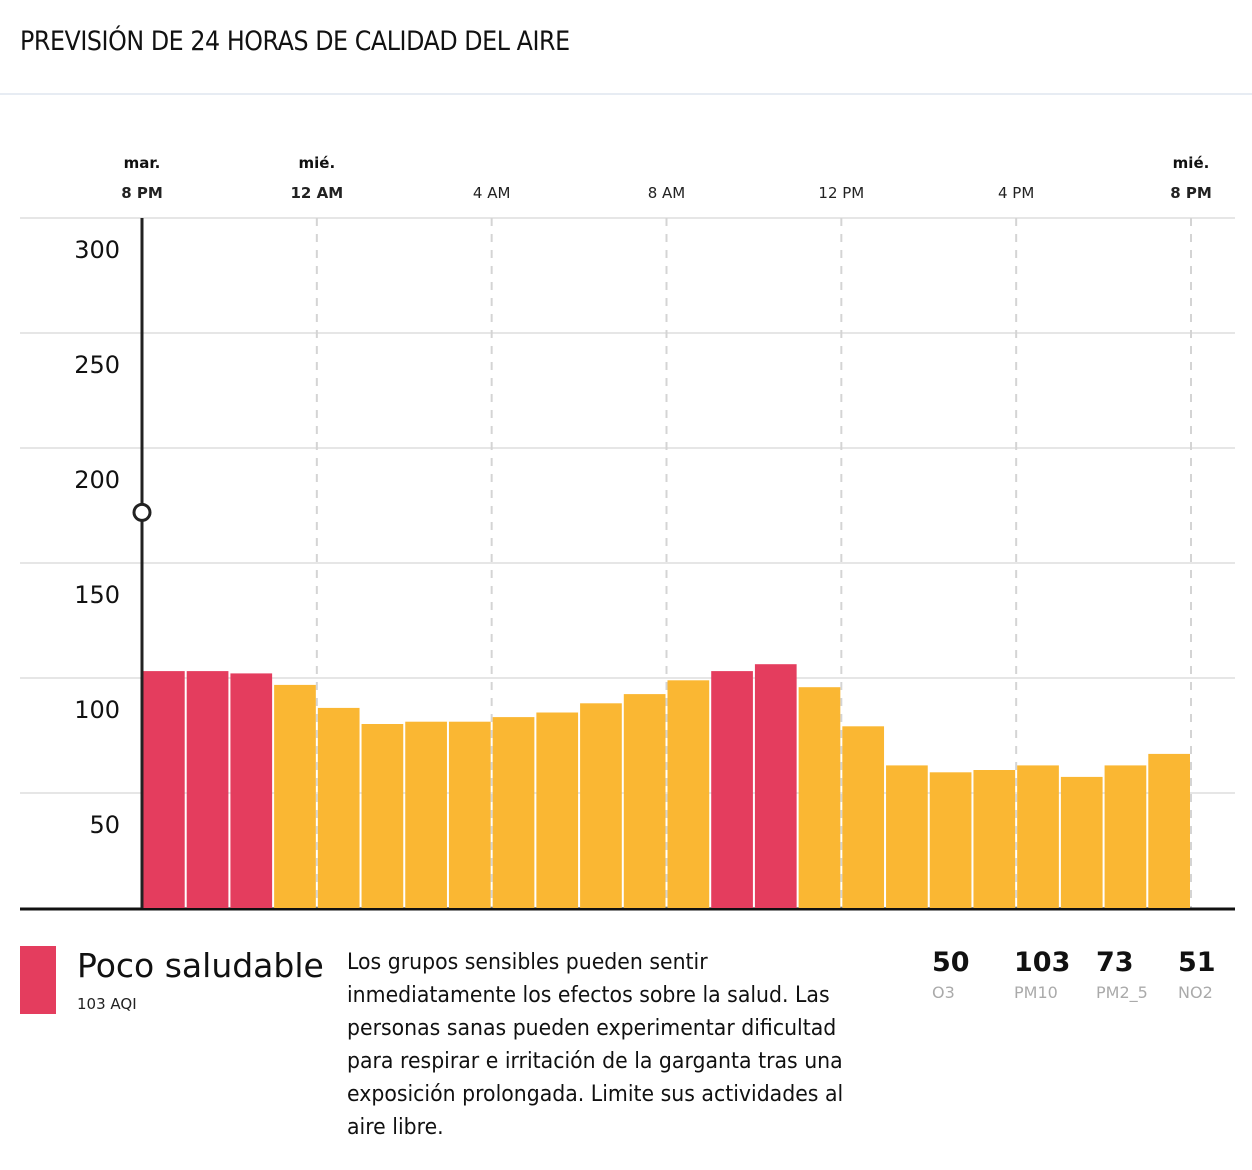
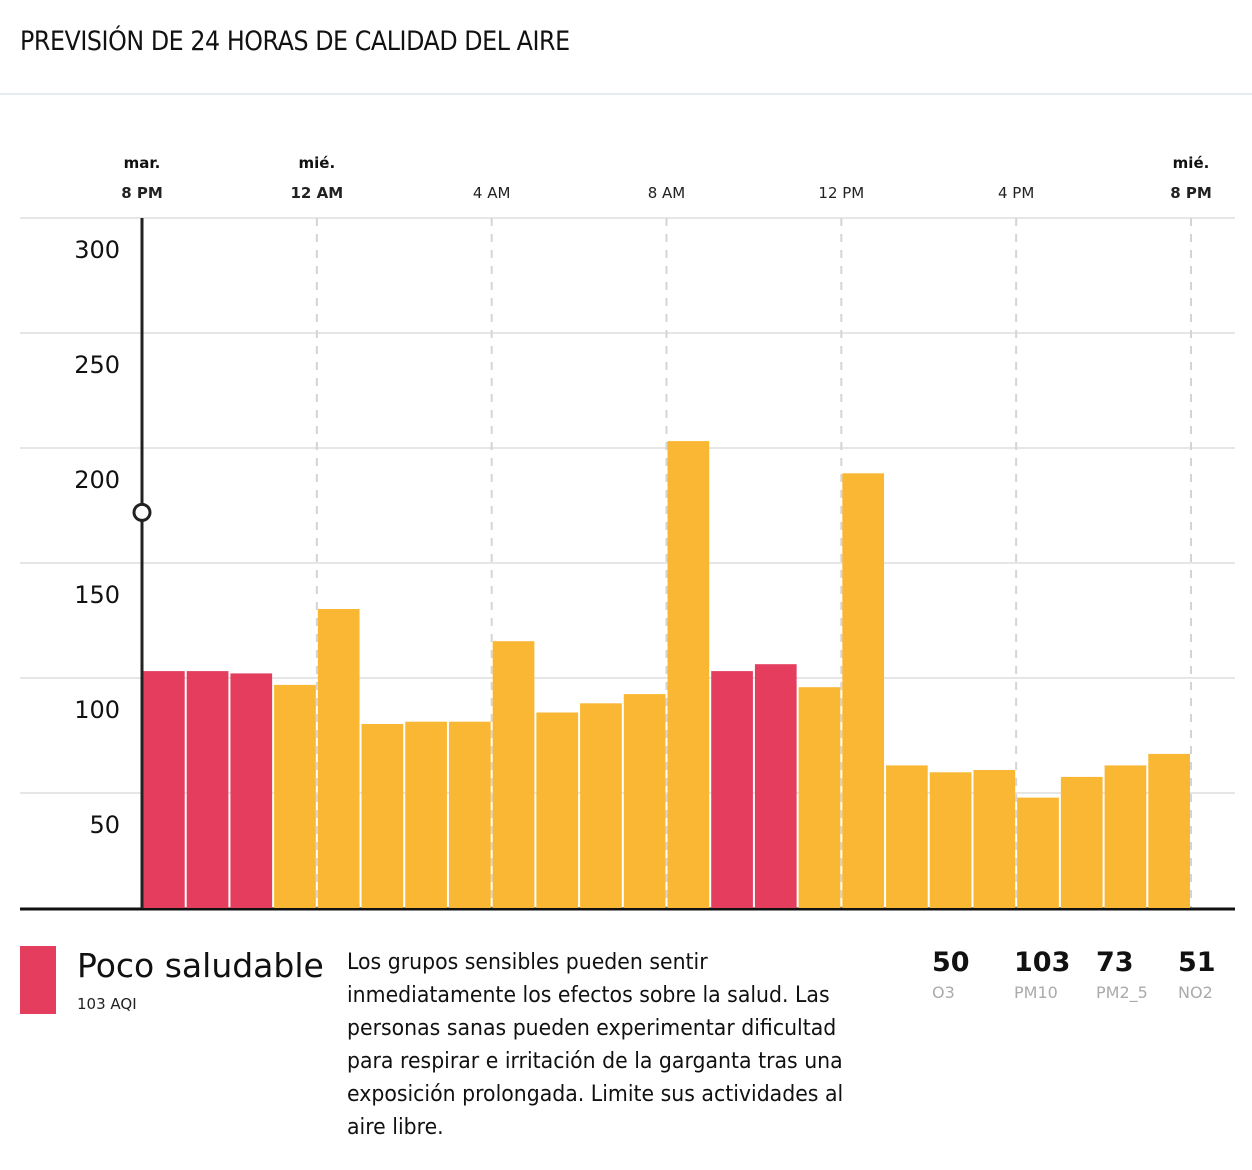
12 AM: 87 -> 130
4 AM: 83 -> 116
8 AM: 99 -> 203
12 PM: 79 -> 189
4 PM: 62 -> 48
